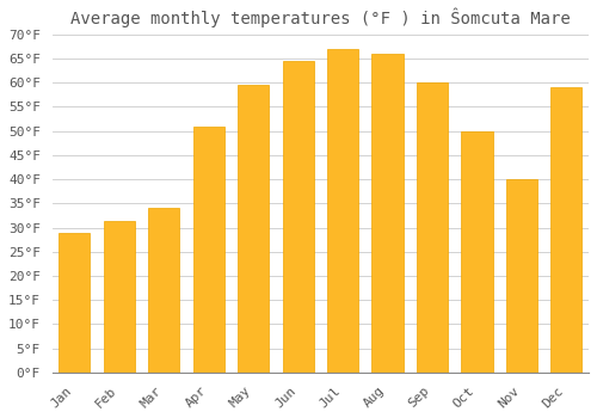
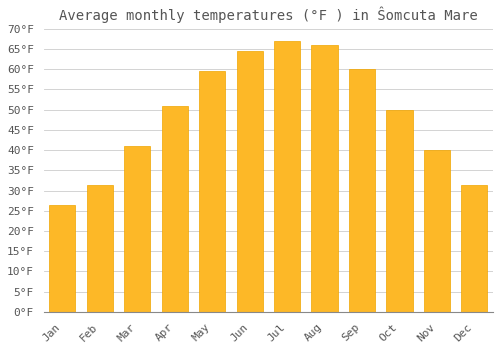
Jan: 29.0°F -> 26.5°F
Mar: 34.0°F -> 41.0°F
Dec: 59.0°F -> 31.5°F
